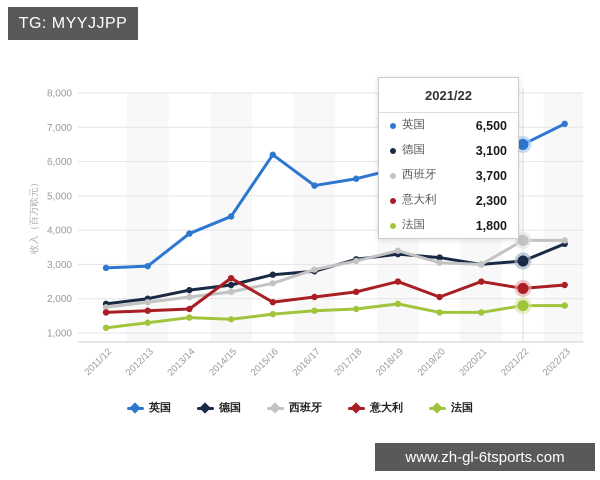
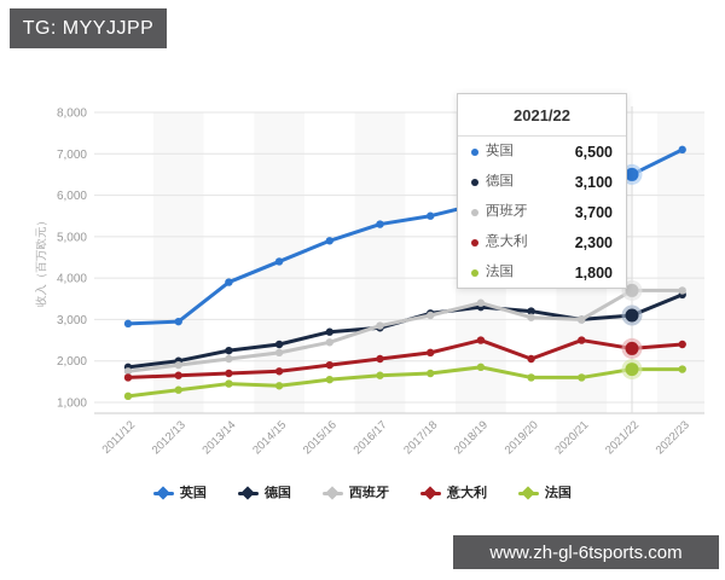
意大利/2014/15: 2600 -> 1800
英国/2015/16: 6200 -> 4900
